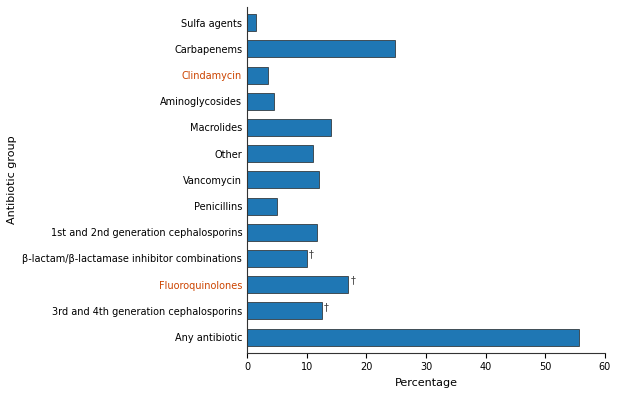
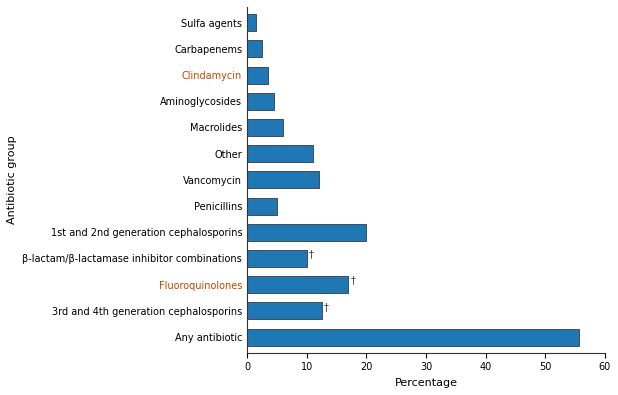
Carbapenems: 24.8 -> 2.5
Macrolides: 14.0 -> 6.0
1st and 2nd generation cephalosporins: 11.8 -> 20.0
